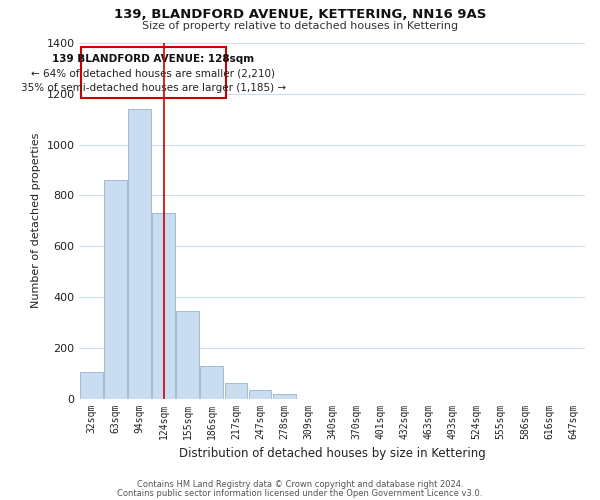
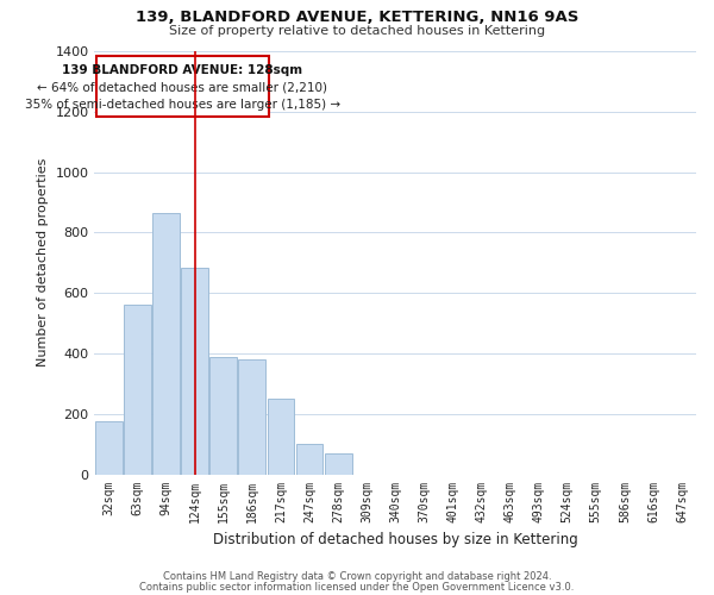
32sqm: 105 -> 175
63sqm: 860 -> 560
94sqm: 1140 -> 865
124sqm: 730 -> 685
155sqm: 345 -> 390
186sqm: 130 -> 380
217sqm: 62 -> 250
247sqm: 32 -> 100
278sqm: 18 -> 70
